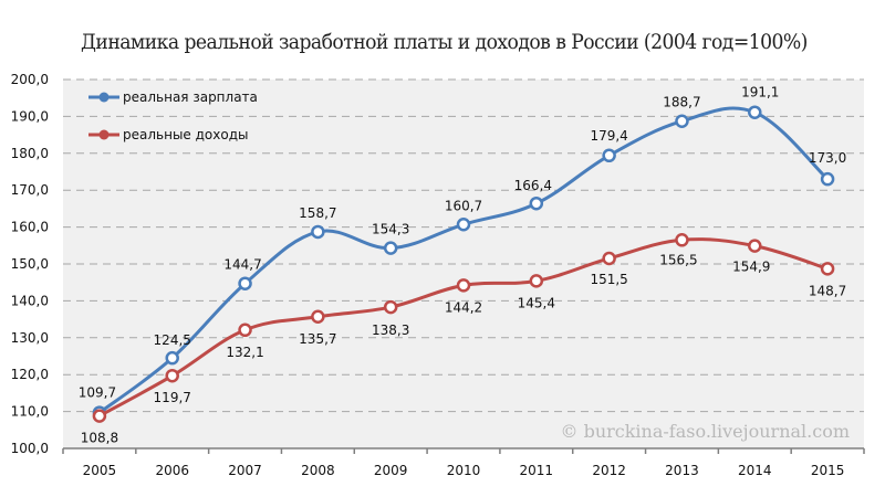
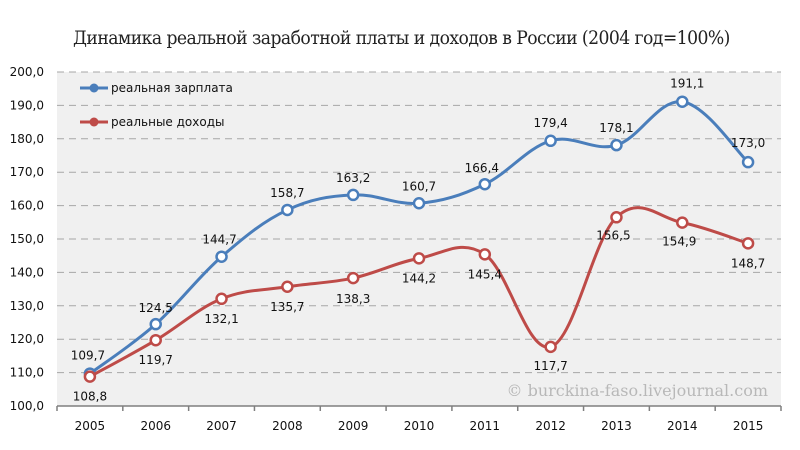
реальная зарплата/2009: 154,3 -> 163,2
реальные доходы/2012: 151,5 -> 117,7
реальная зарплата/2013: 188,7 -> 178,1
